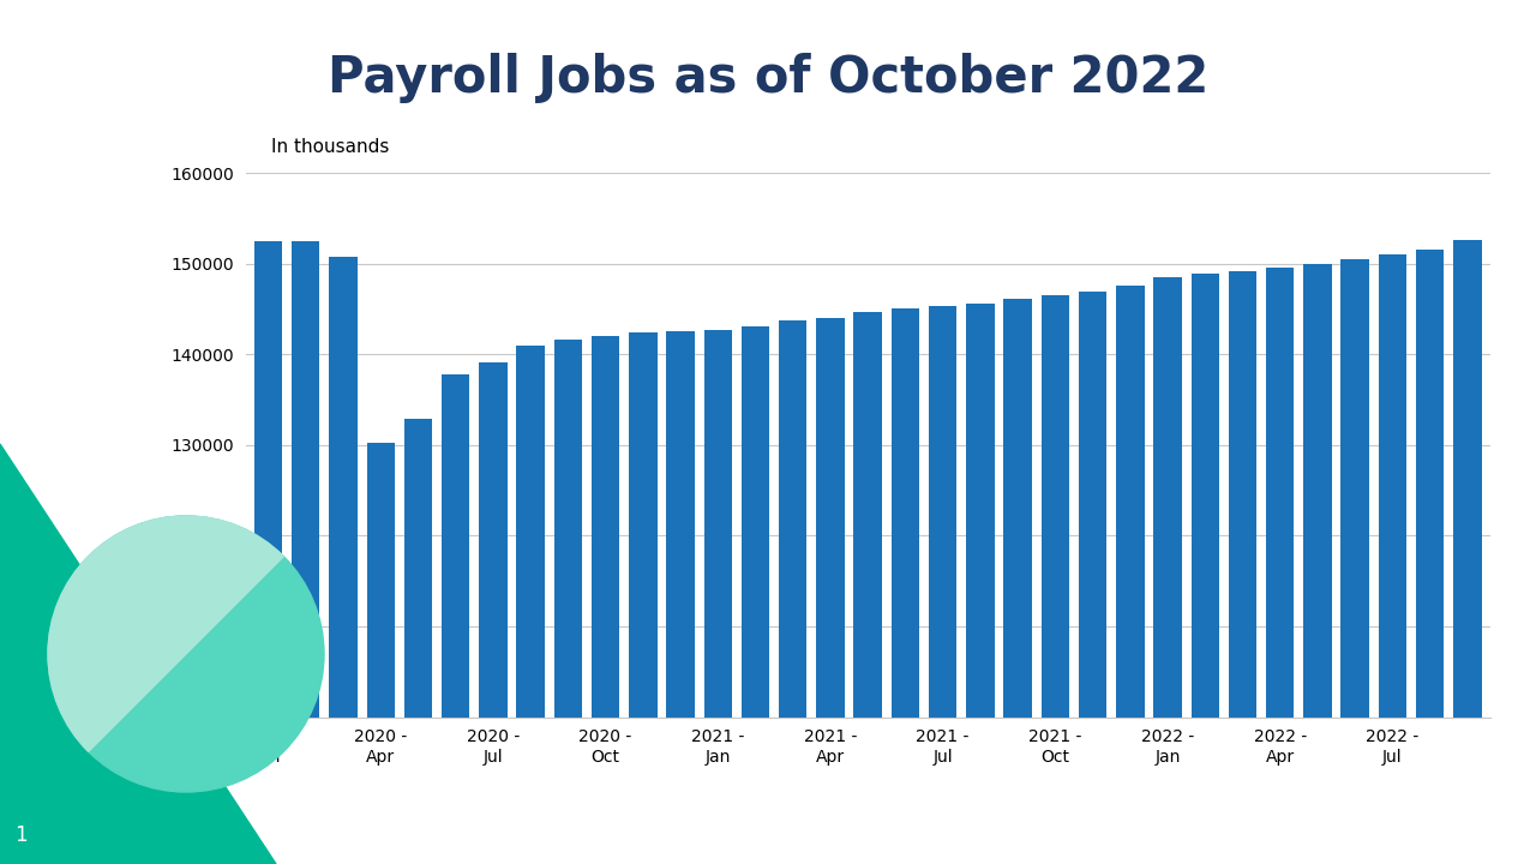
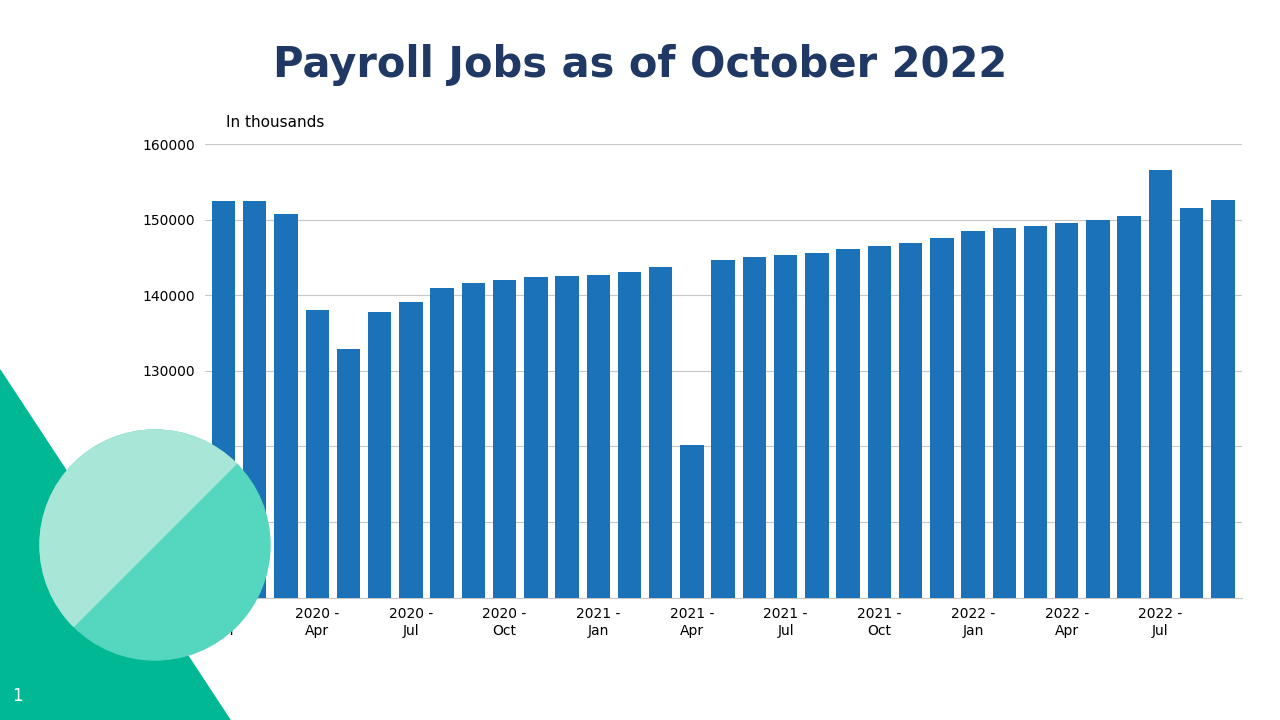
2020 - Apr: 130300 -> 138000
2021 - Apr: 144000 -> 120200
2022 - Jul: 151000 -> 156600
